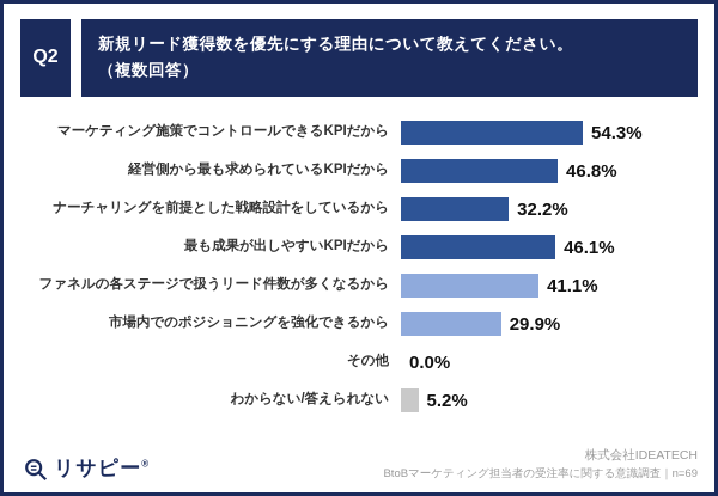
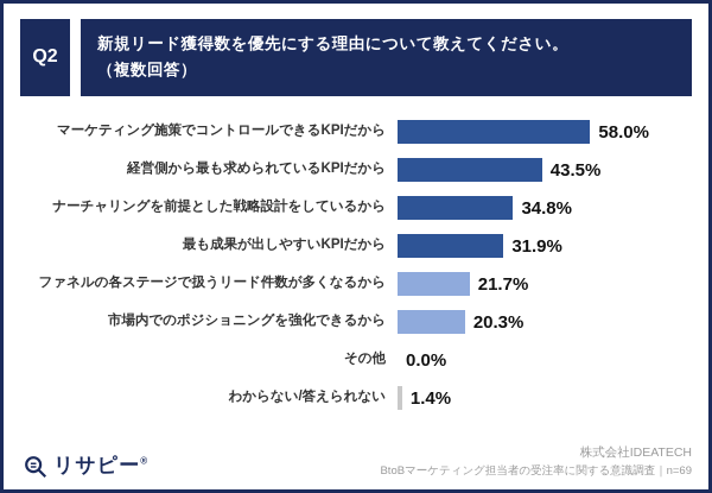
マーケティング施策でコントロールできるKPIだから: 54.3% -> 58.0%
経営側から最も求められているKPIだから: 46.8% -> 43.5%
ナーチャリングを前提とした戦略設計をしているから: 32.2% -> 34.8%
最も成果が出しやすいKPIだから: 46.1% -> 31.9%
ファネルの各ステージで扱うリード件数が多くなるから: 41.1% -> 21.7%
市場内でのポジショニングを強化できるから: 29.9% -> 20.3%
わからない/答えられない: 5.2% -> 1.4%
